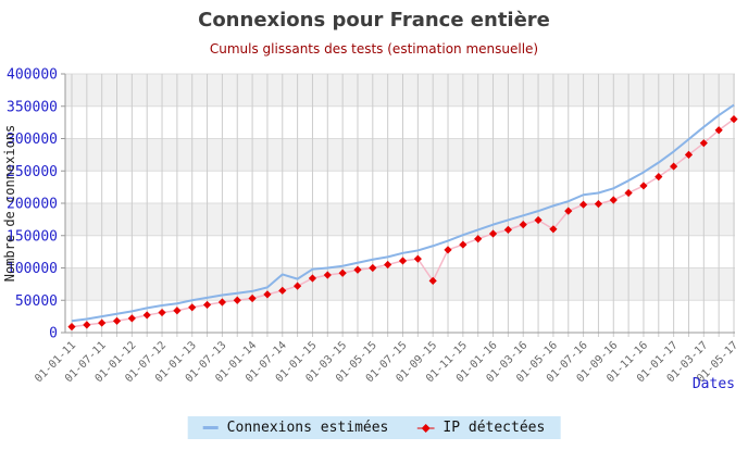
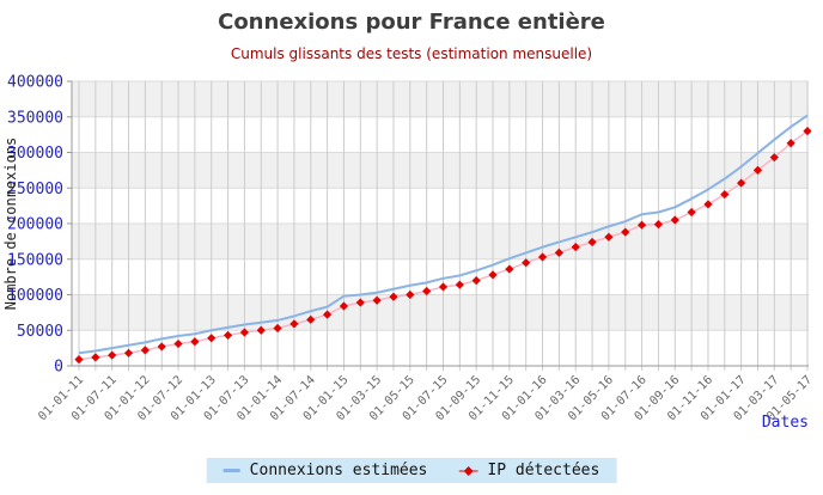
Connexions estimées/01-07-14: 90000 -> 80000
IP détectées/01-09-15: 80000 -> 120000
IP détectées/01-05-16: 160000 -> 180000
